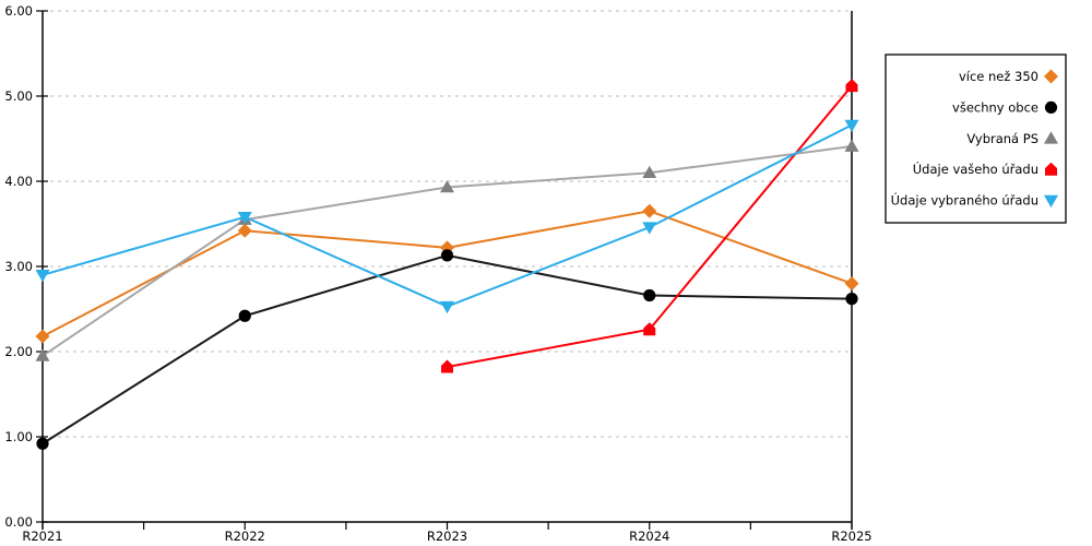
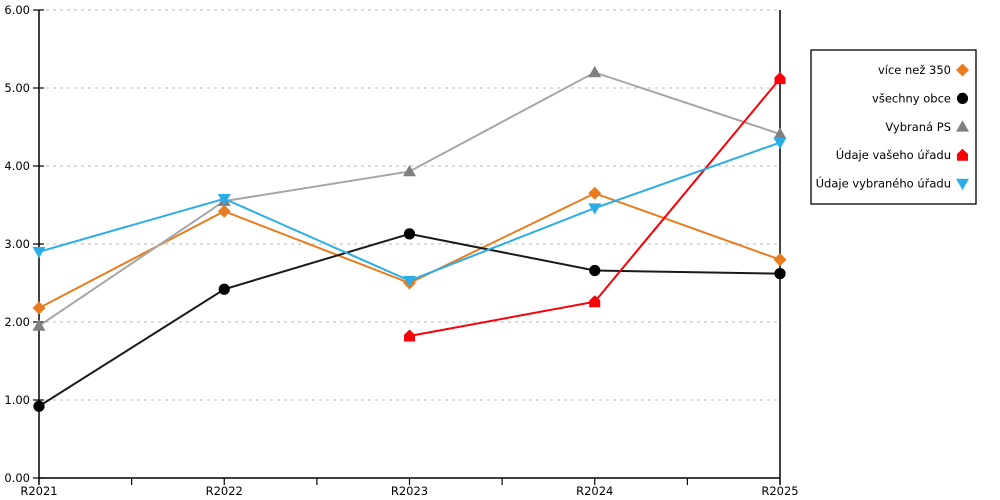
více než 350/R2023: 3.2 -> 2.5
Vybraná PS/R2024: 4.1 -> 5.2
Údaje vybraného úřadu/R2025: 4.7 -> 4.3
